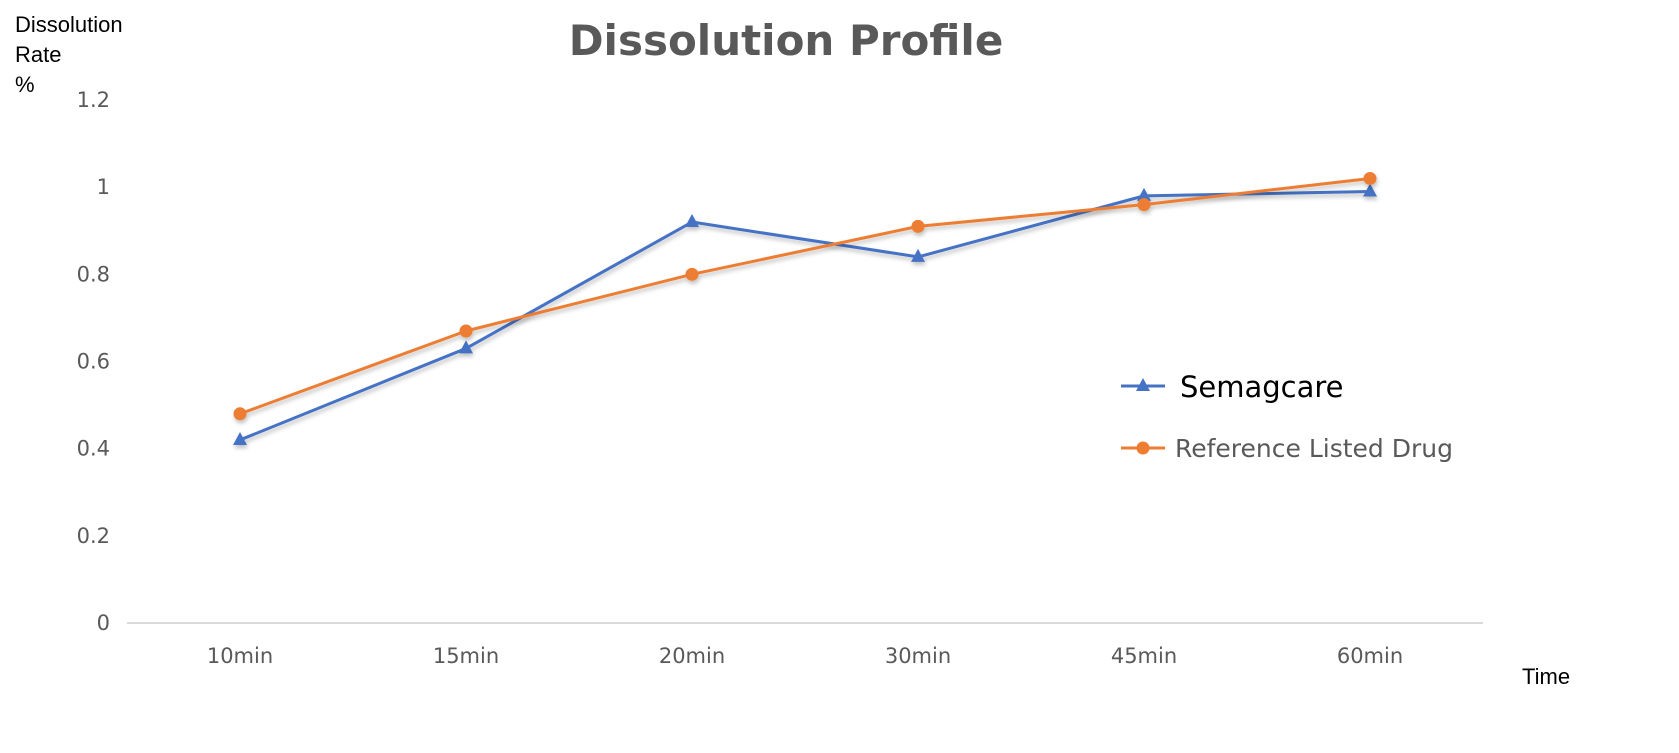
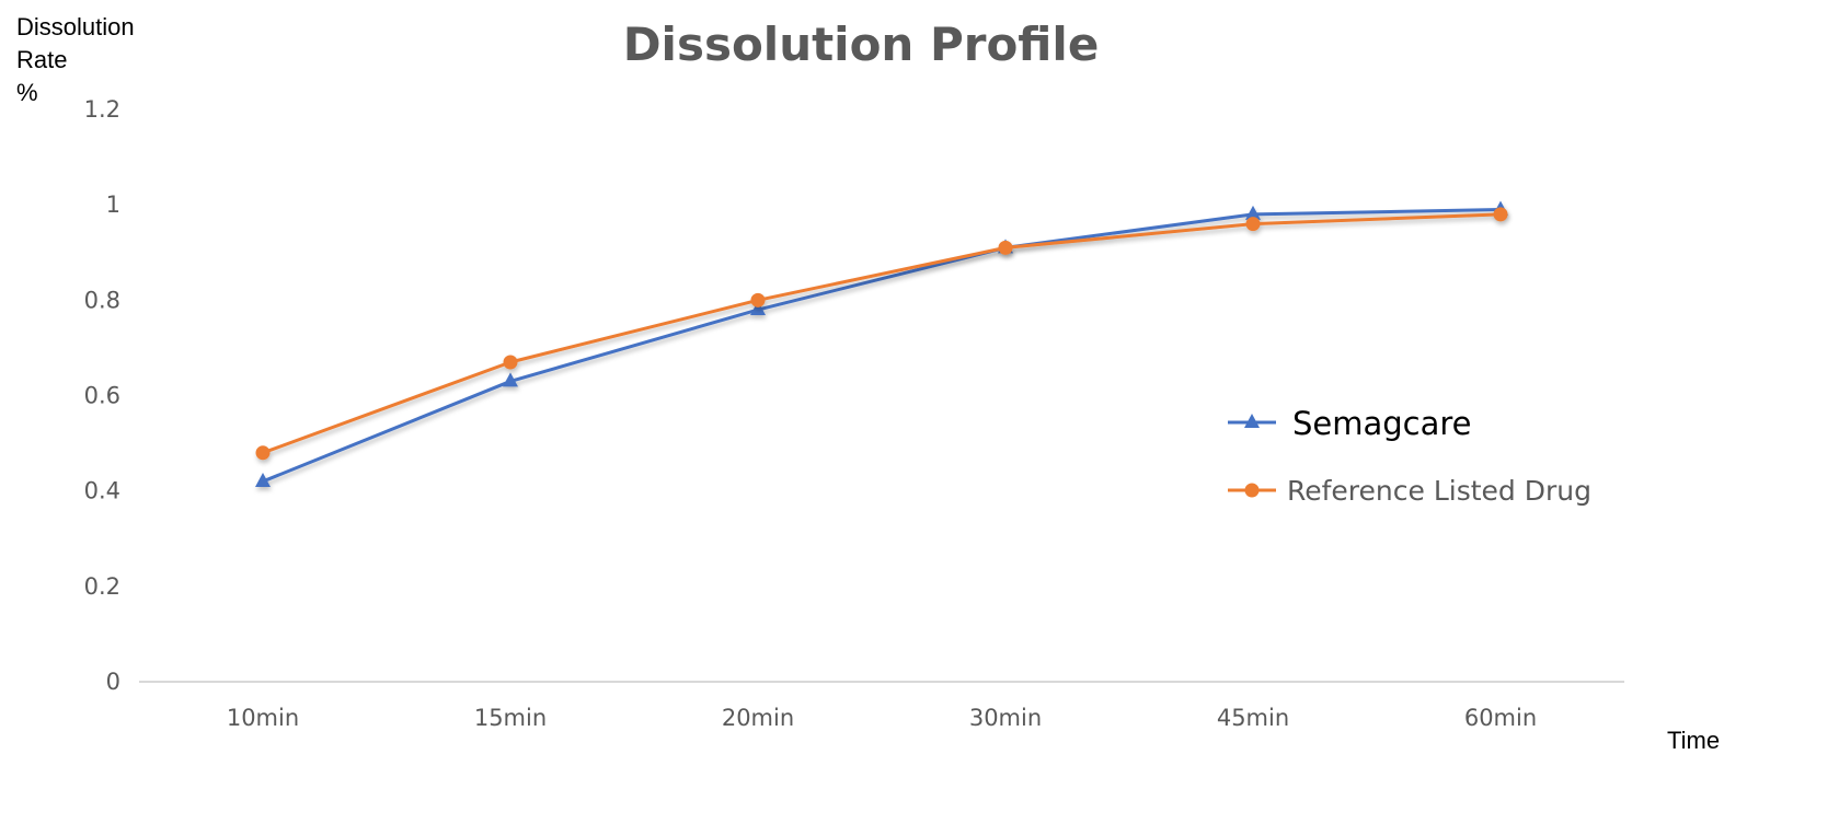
Semagcare/20min: 0.92 -> 0.78
Semagcare/30min: 0.84 -> 0.91
Reference Listed Drug/60min: 1.02 -> 0.98
